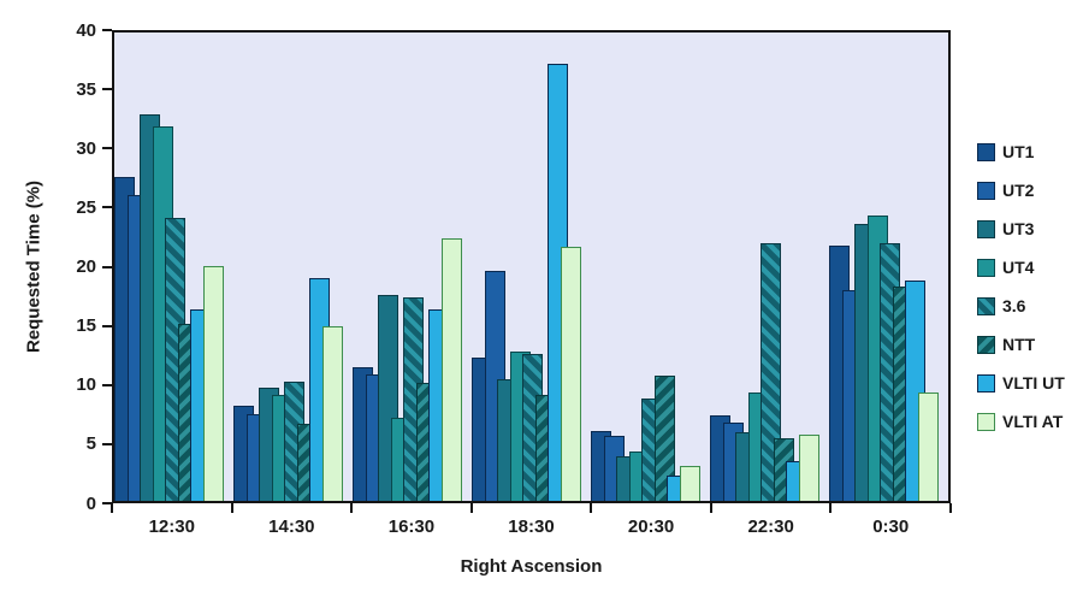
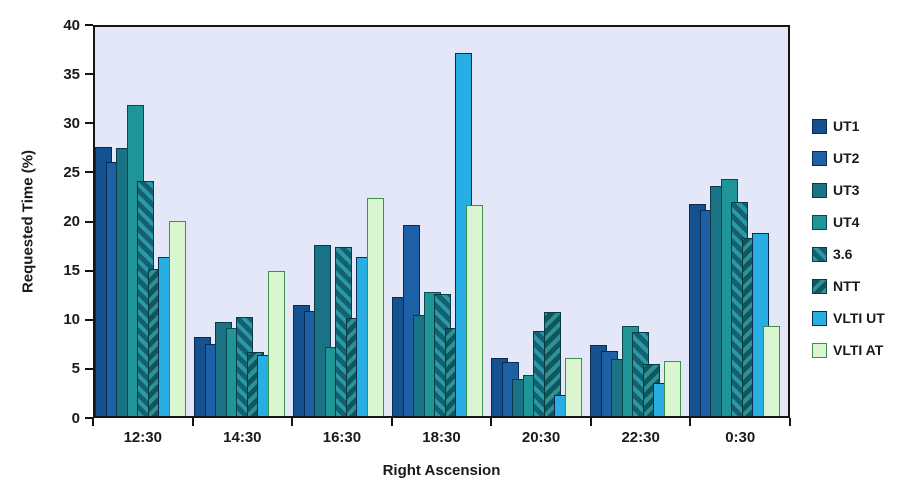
UT3/12:30: 33 -> 28
VLTI UT/14:30: 19 -> 6
VLTI AT/20:30: 3 -> 6
3.6/22:30: 22 -> 9
UT2/0:30: 18 -> 21
